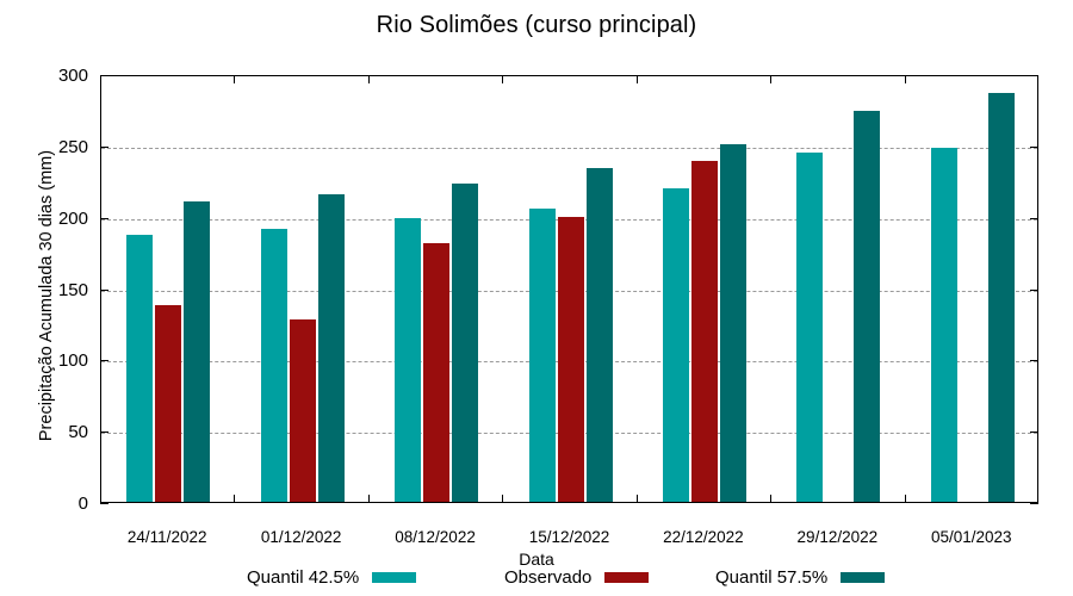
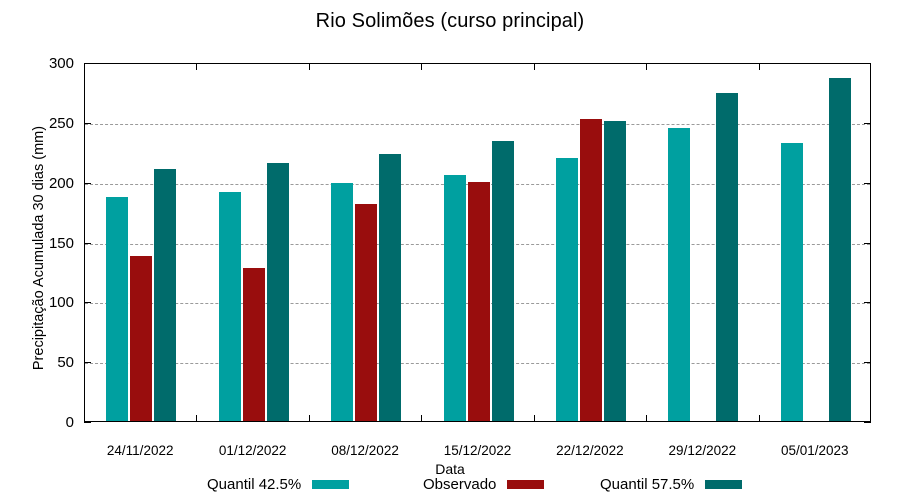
Observado/22/12/2022: 239 -> 252
Quantil 42.5%/05/01/2023: 248 -> 232
